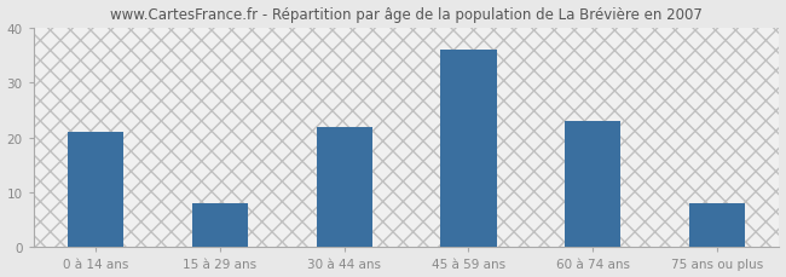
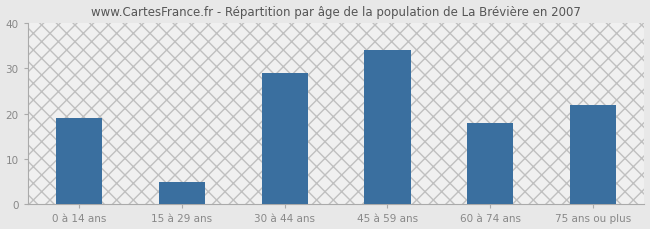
0 à 14 ans: 21 -> 19
15 à 29 ans: 8 -> 5
30 à 44 ans: 22 -> 29
45 à 59 ans: 36 -> 34
60 à 74 ans: 23 -> 18
75 ans ou plus: 8 -> 22
